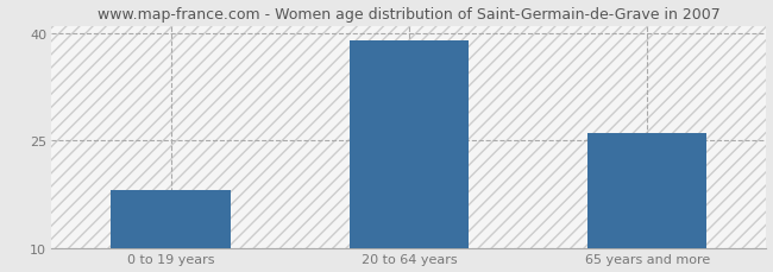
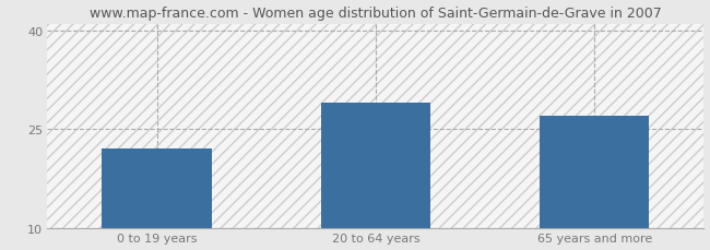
0 to 19 years: 18 -> 22
20 to 64 years: 39 -> 29
65 years and more: 26 -> 27
